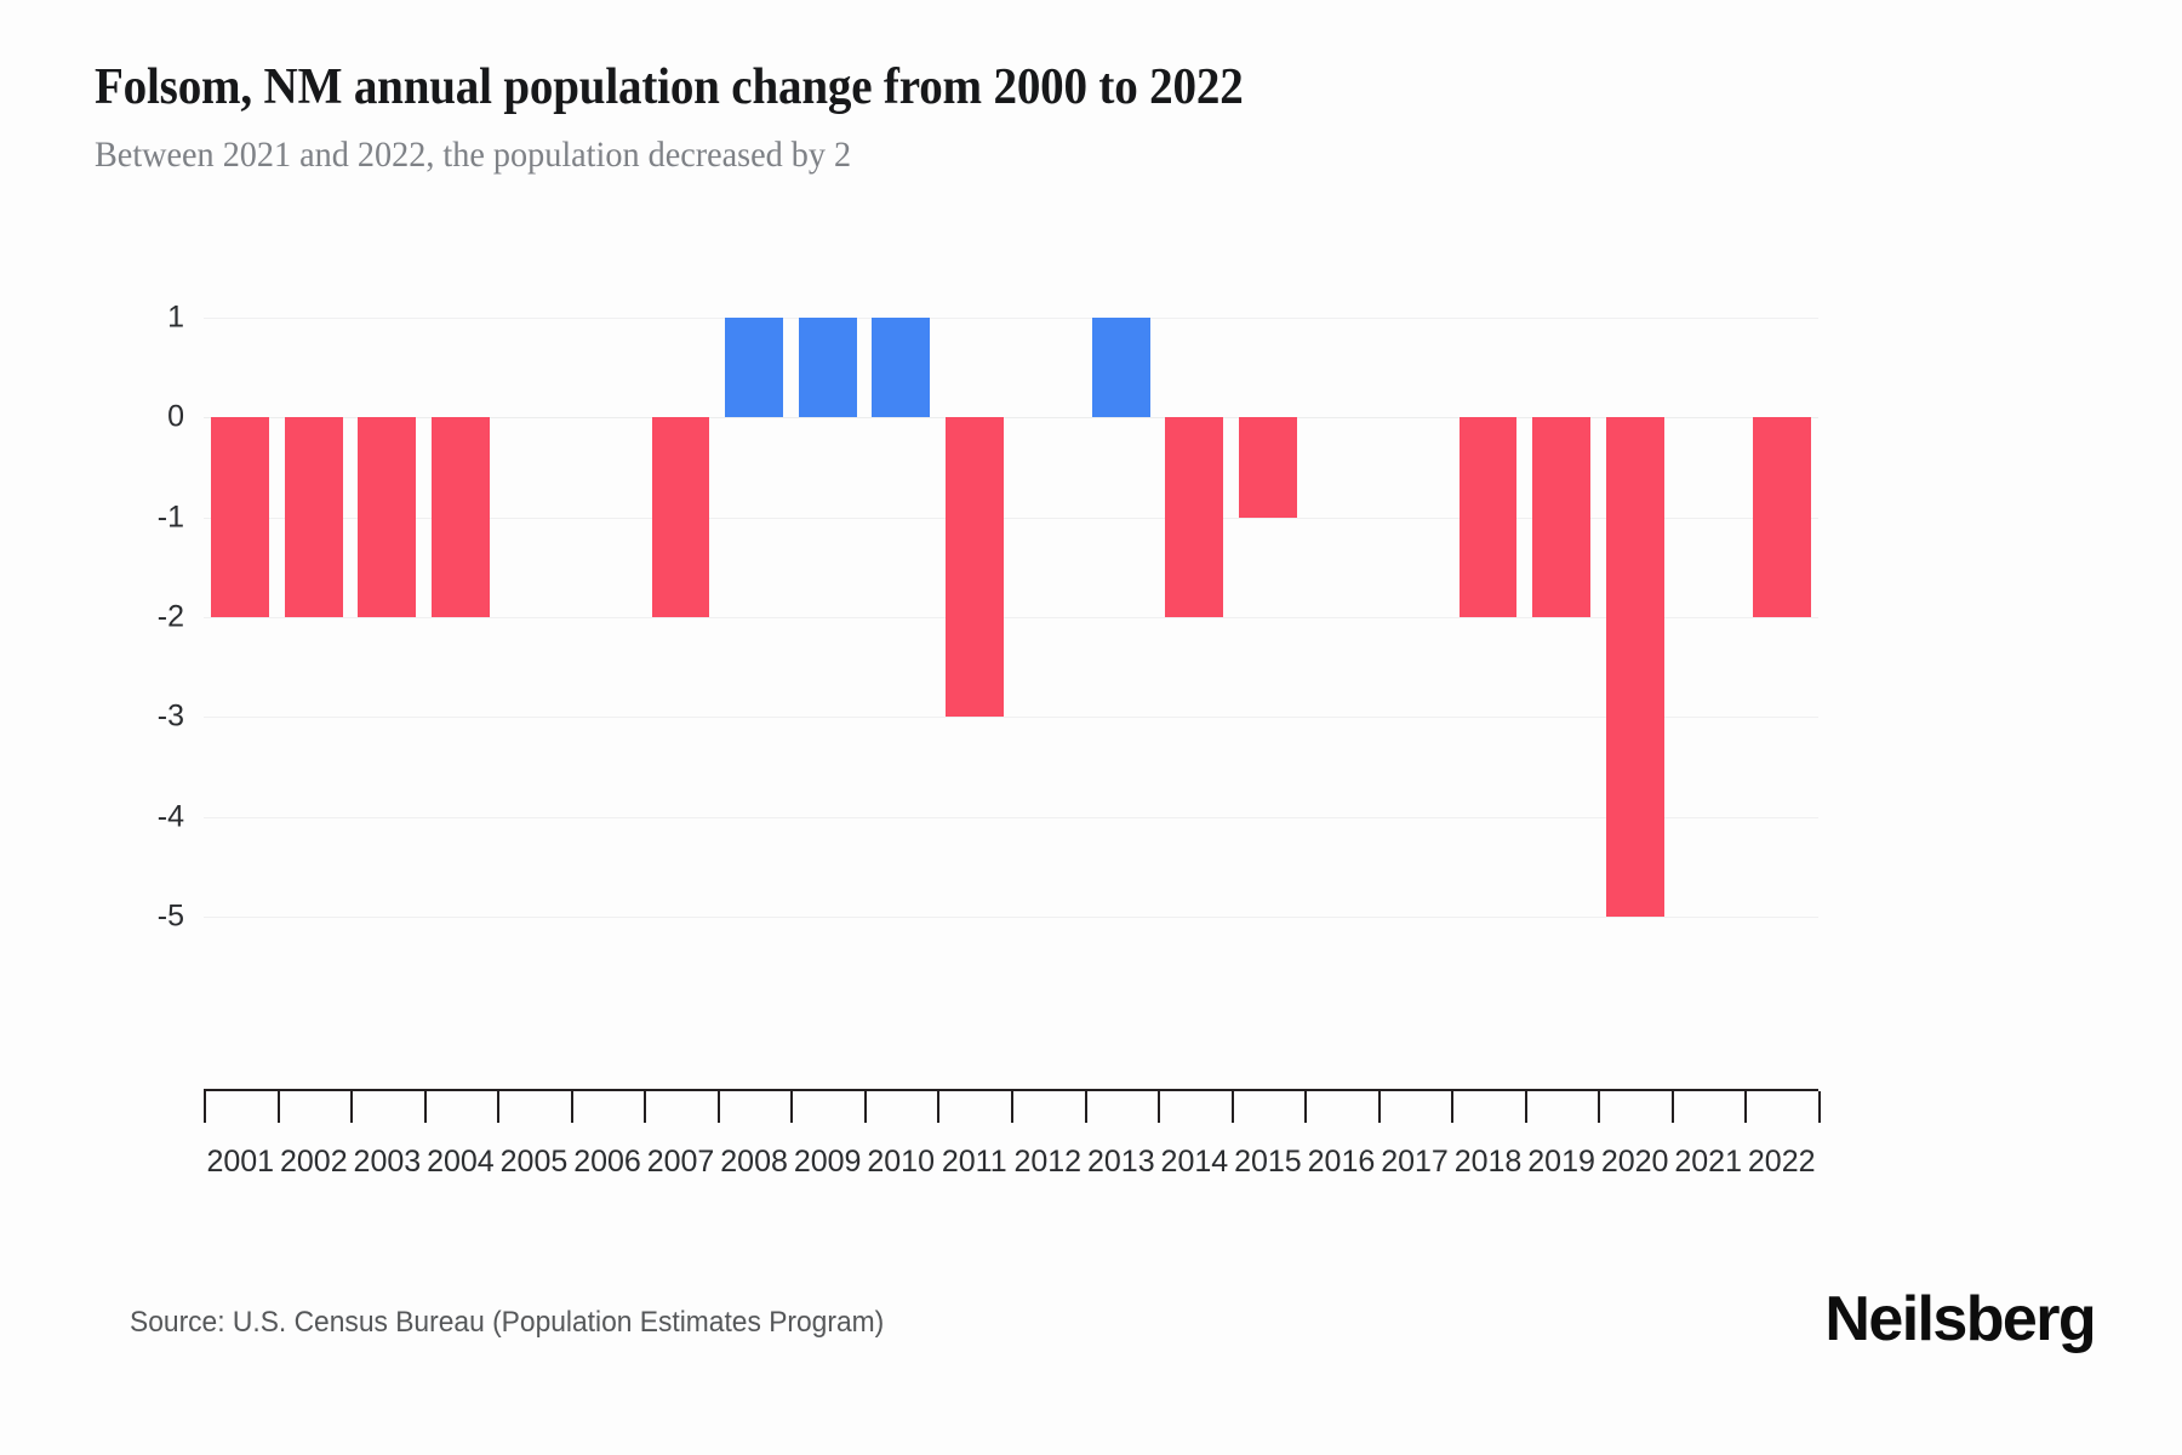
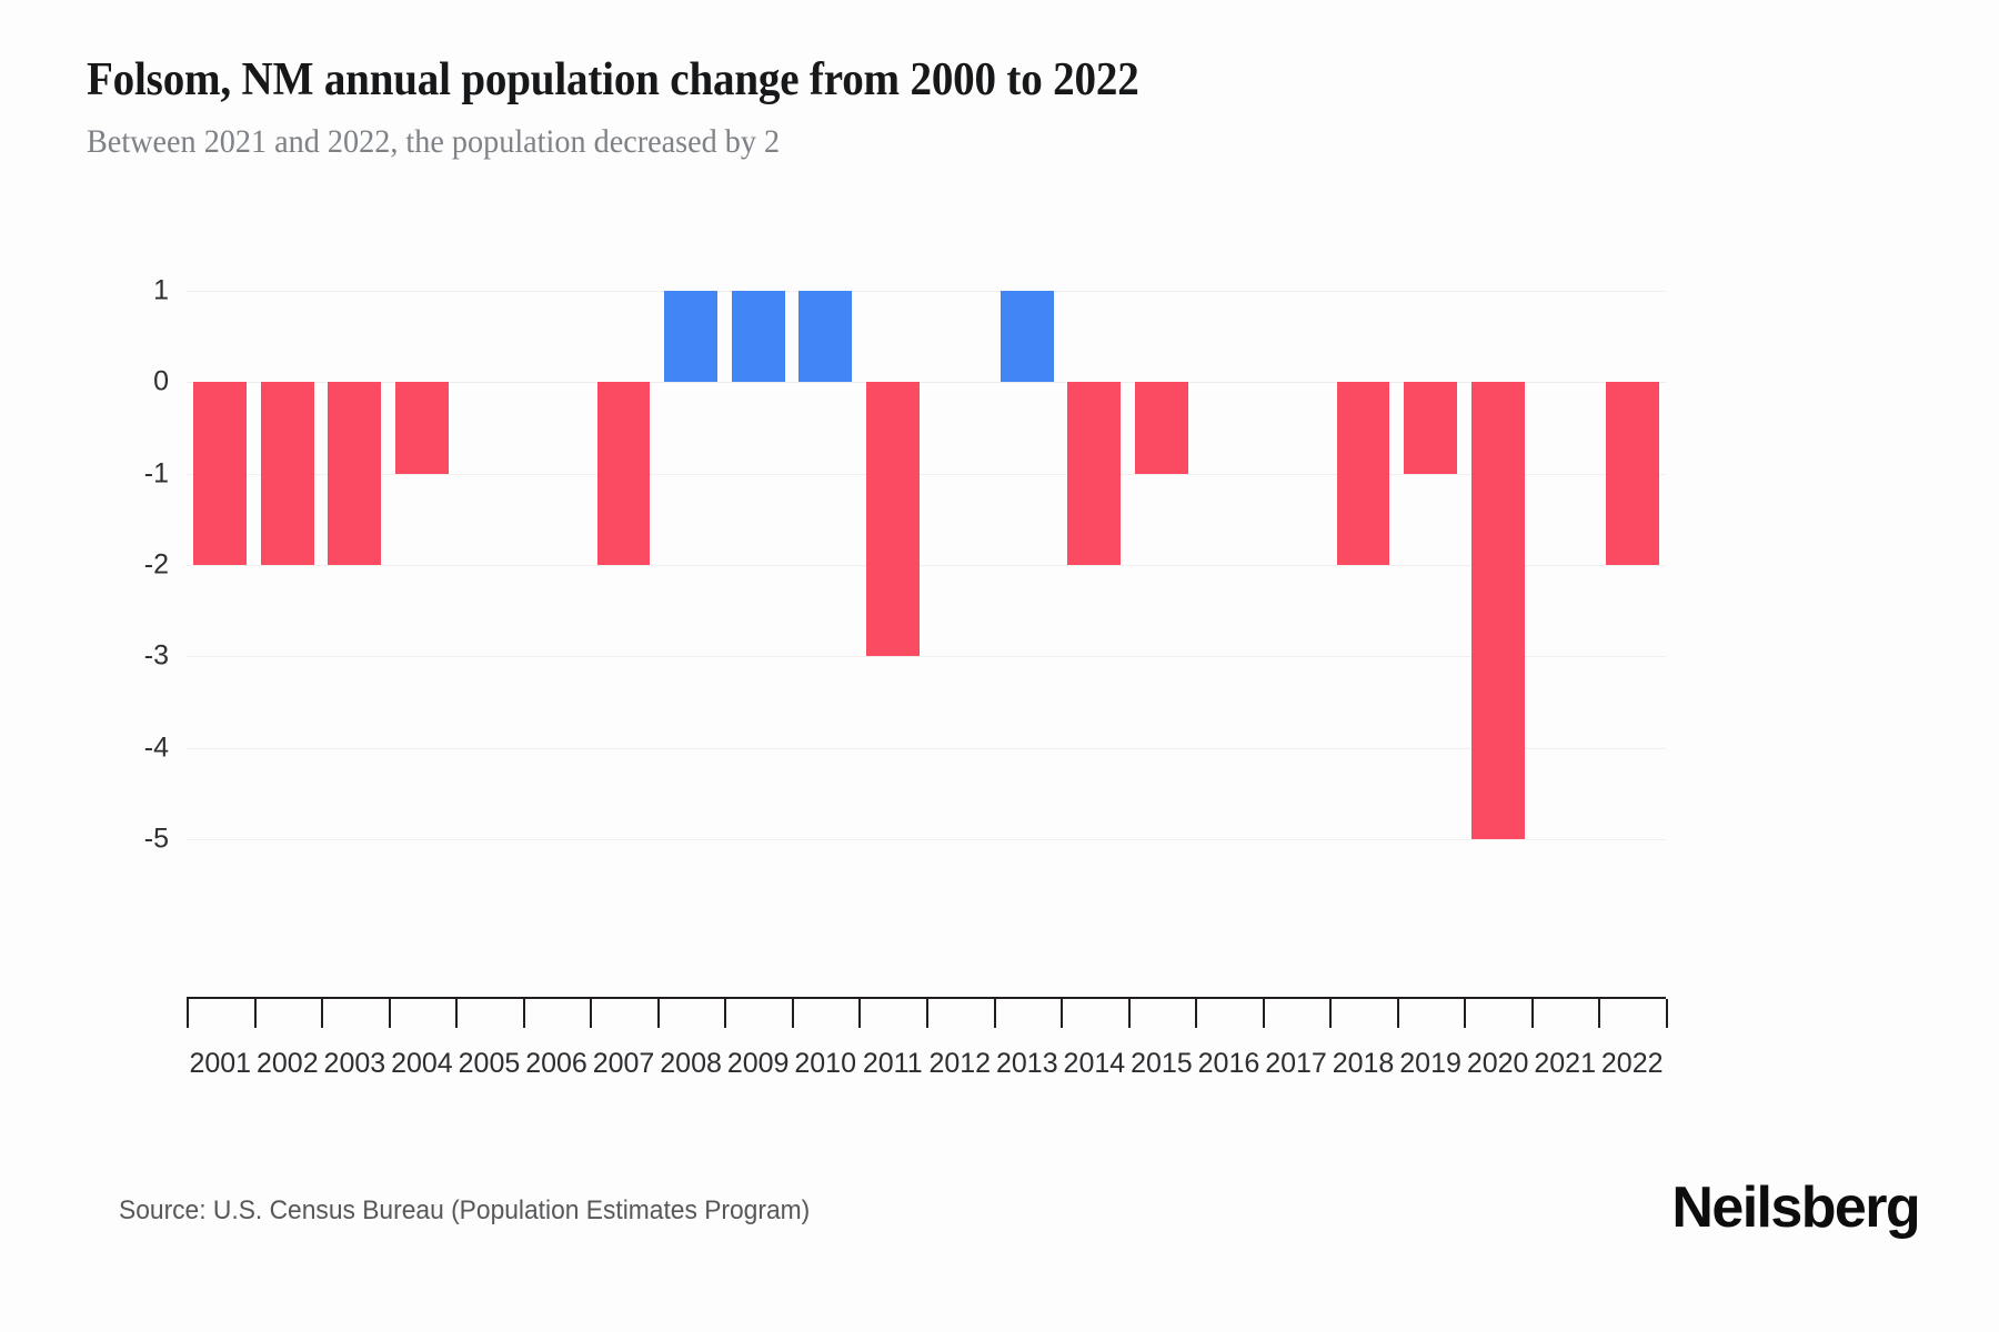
2004: -2 -> -1
2019: -2 -> -1
